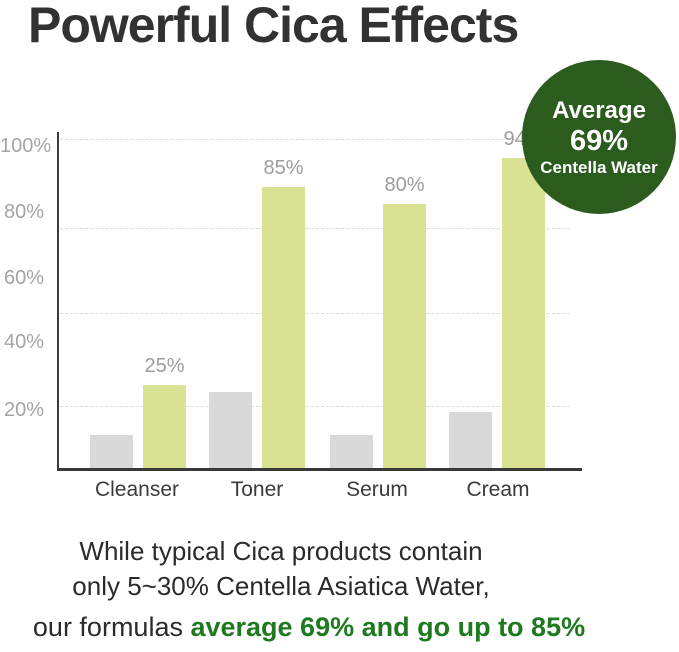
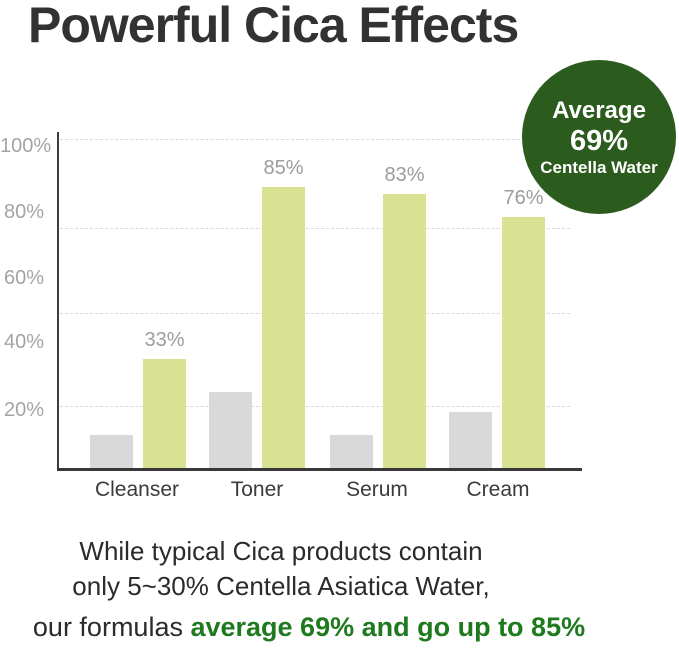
our formulas/Cleanser: 25% -> 33%
our formulas/Serum: 80% -> 83%
our formulas/Cream: 94% -> 76%
